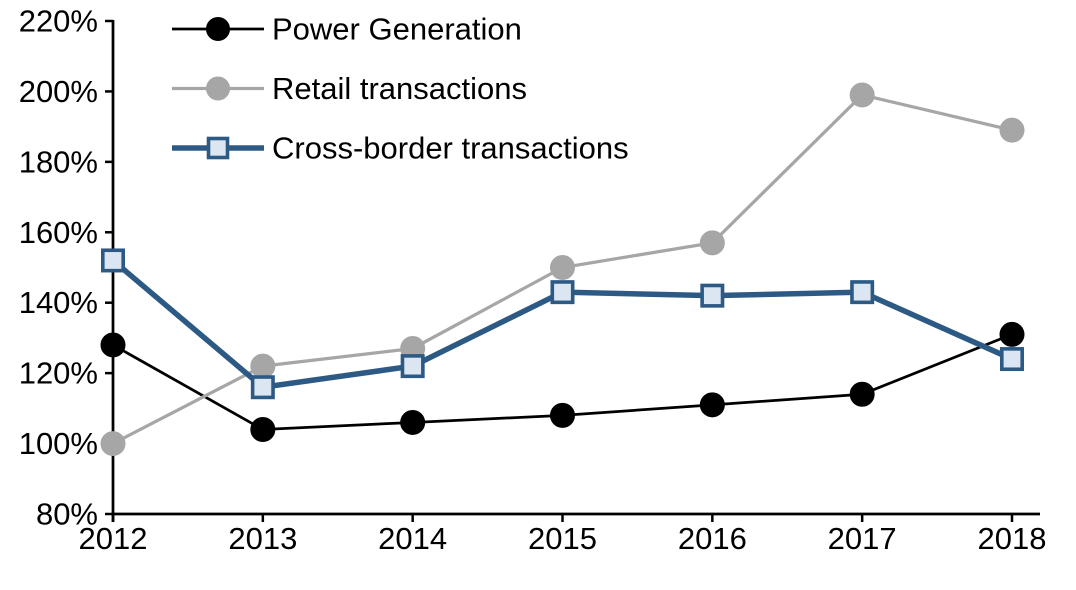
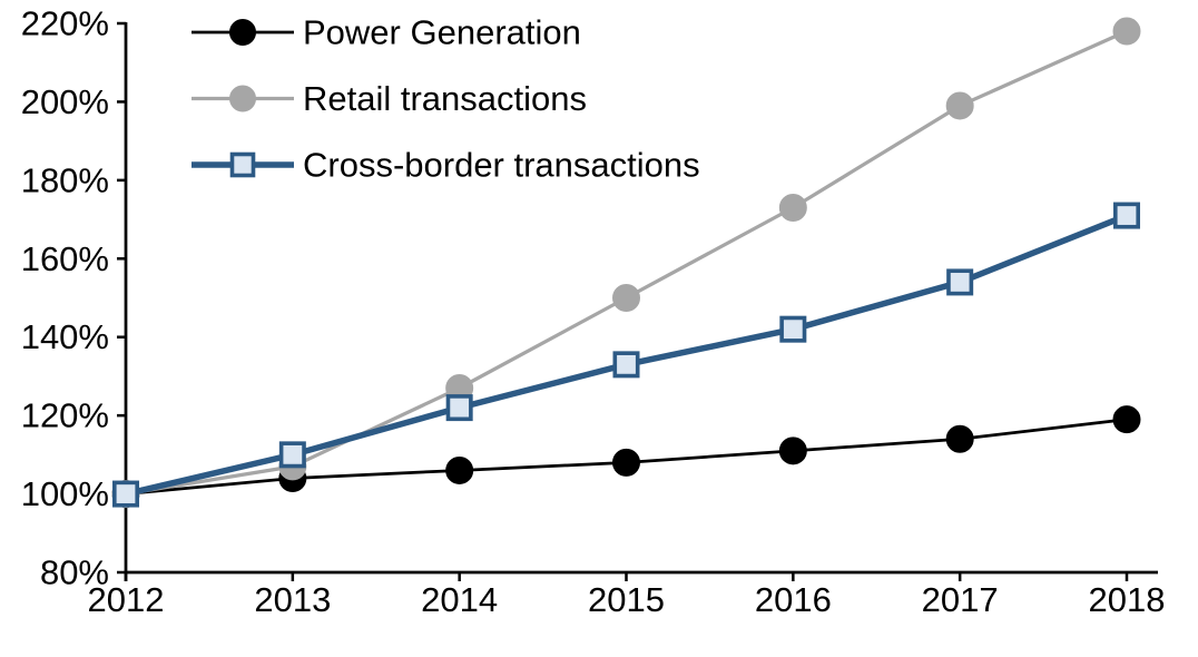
Power Generation/2012: 128% -> 100%
Cross-border transactions/2012: 152% -> 100%
Retail transactions/2013: 122% -> 107%
Cross-border transactions/2013: 116% -> 110%
Cross-border transactions/2015: 143% -> 133%
Retail transactions/2016: 157% -> 173%
Cross-border transactions/2017: 143% -> 154%
Power Generation/2018: 131% -> 119%
Retail transactions/2018: 189% -> 218%
Cross-border transactions/2018: 124% -> 171%
